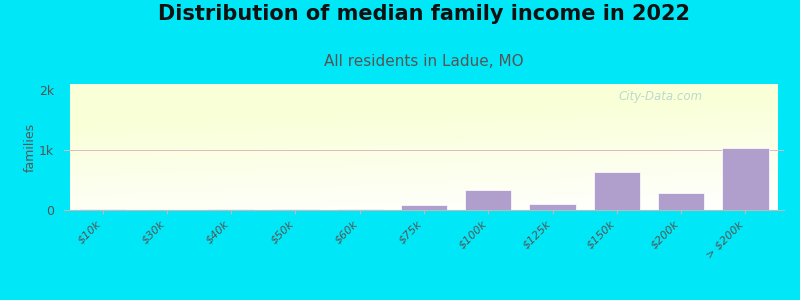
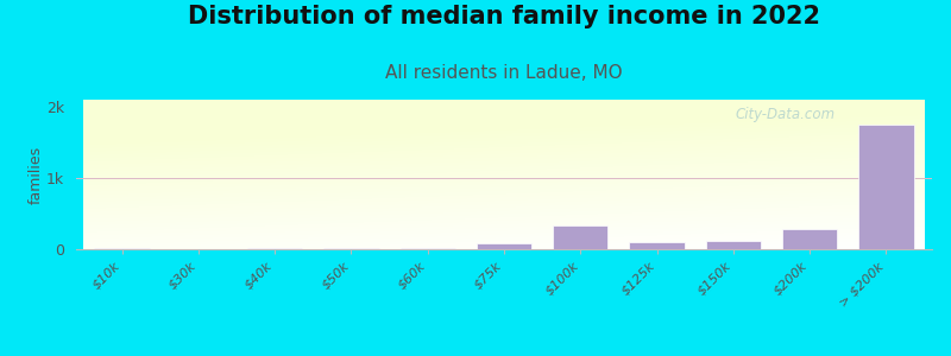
$150k: 0.64k -> 0.11k
> $200k: 1.04k -> 1.75k
